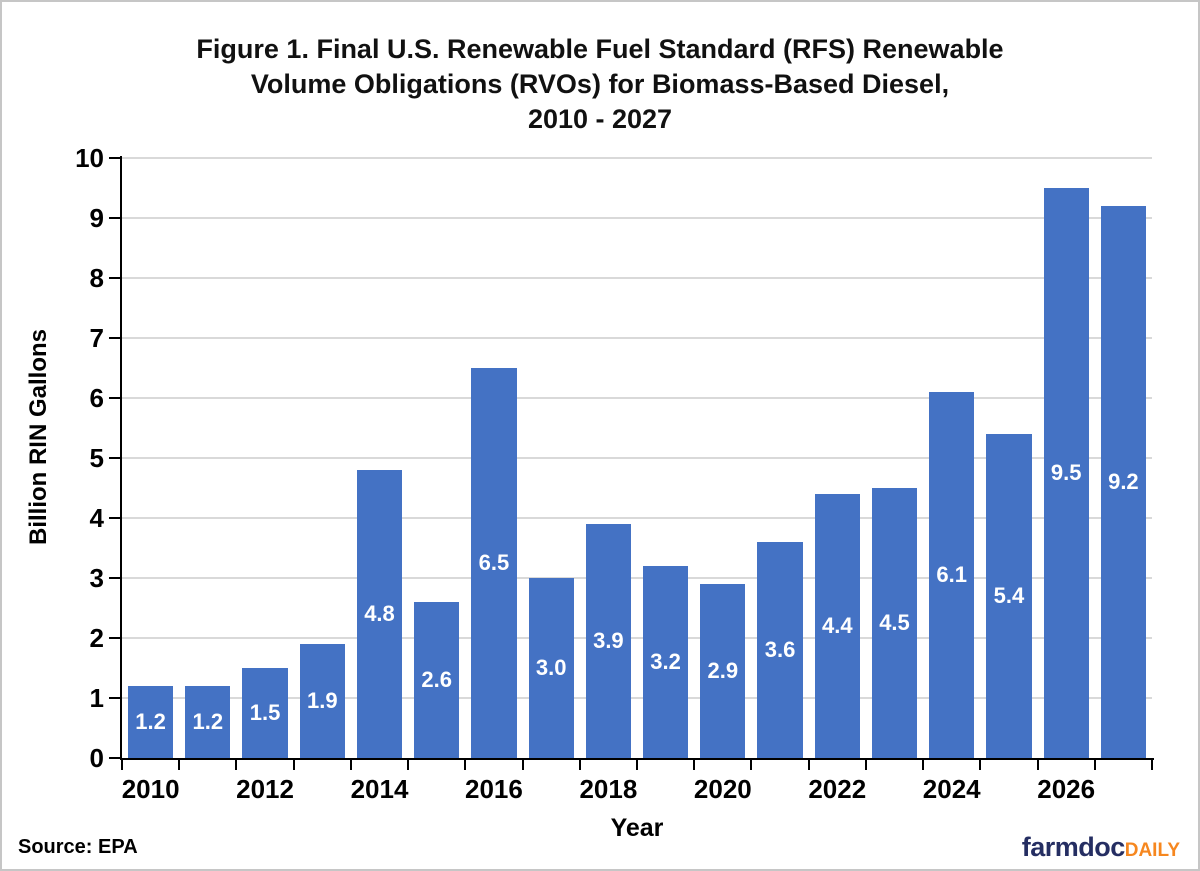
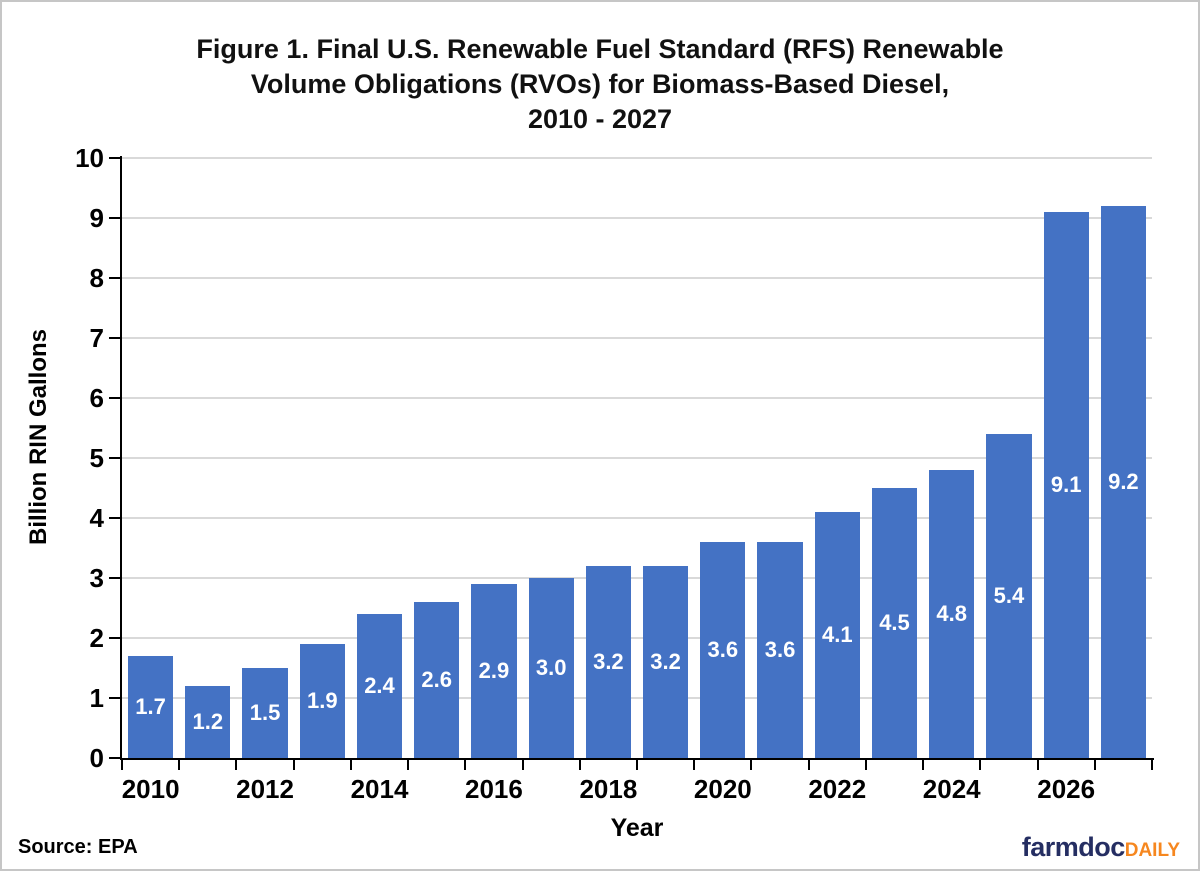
2010: 1.2 -> 1.7
2014: 4.8 -> 2.4
2016: 6.5 -> 2.9
2018: 3.9 -> 3.2
2020: 2.9 -> 3.6
2022: 4.4 -> 4.1
2024: 6.1 -> 4.8
2026: 9.5 -> 9.1
